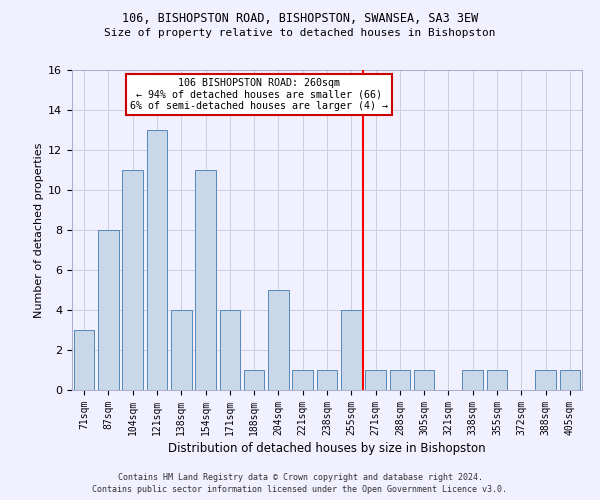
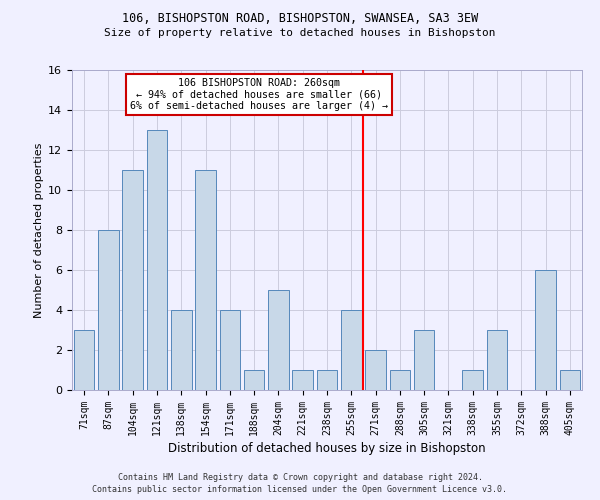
271sqm: 1 -> 2
305sqm: 1 -> 3
355sqm: 1 -> 3
388sqm: 1 -> 6
